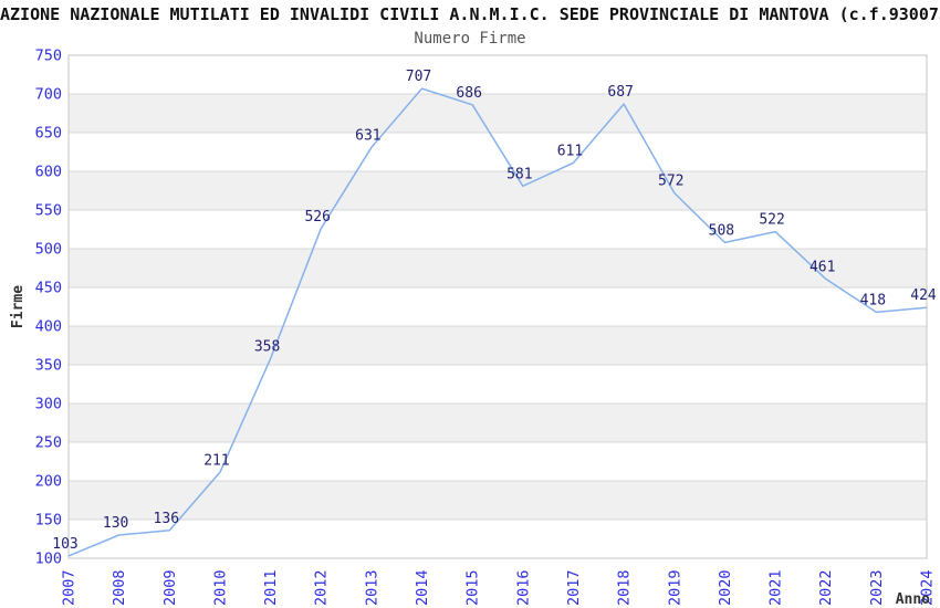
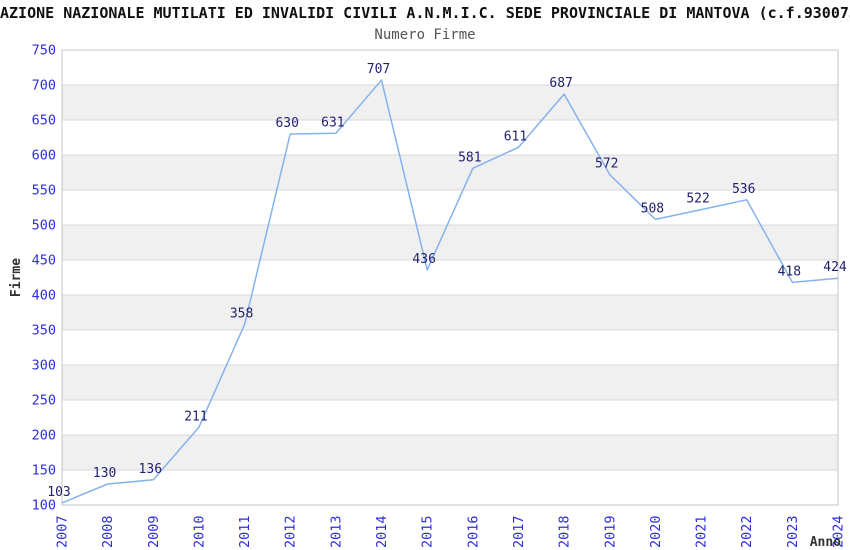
2012: 526 -> 630
2015: 686 -> 436
2022: 461 -> 536
